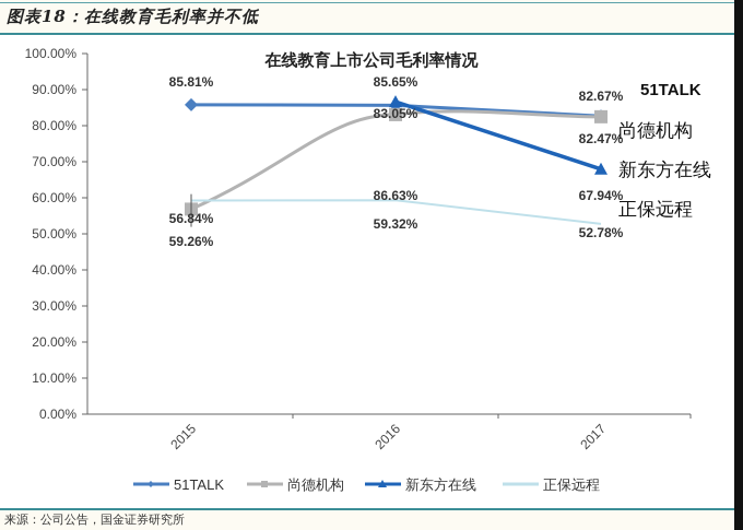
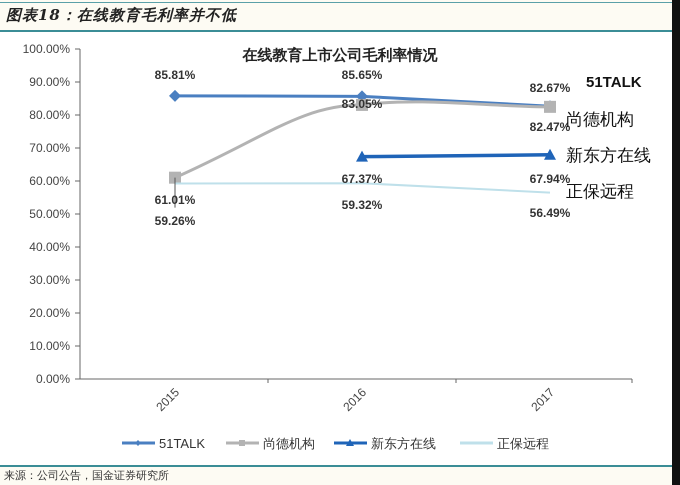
尚德机构/2015: 56.84% -> 61.01%
新东方在线/2016: 86.63% -> 67.37%
正保远程/2017: 52.78% -> 56.49%
